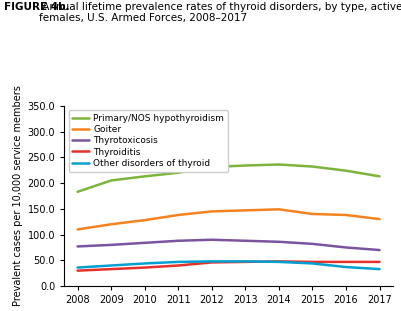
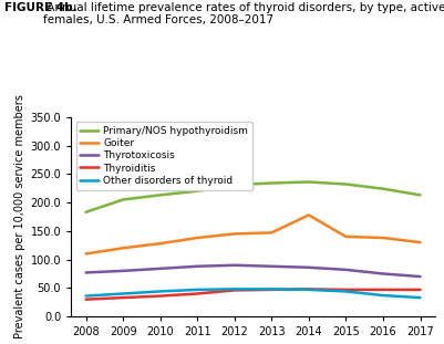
Goiter/2014: 149 -> 178
